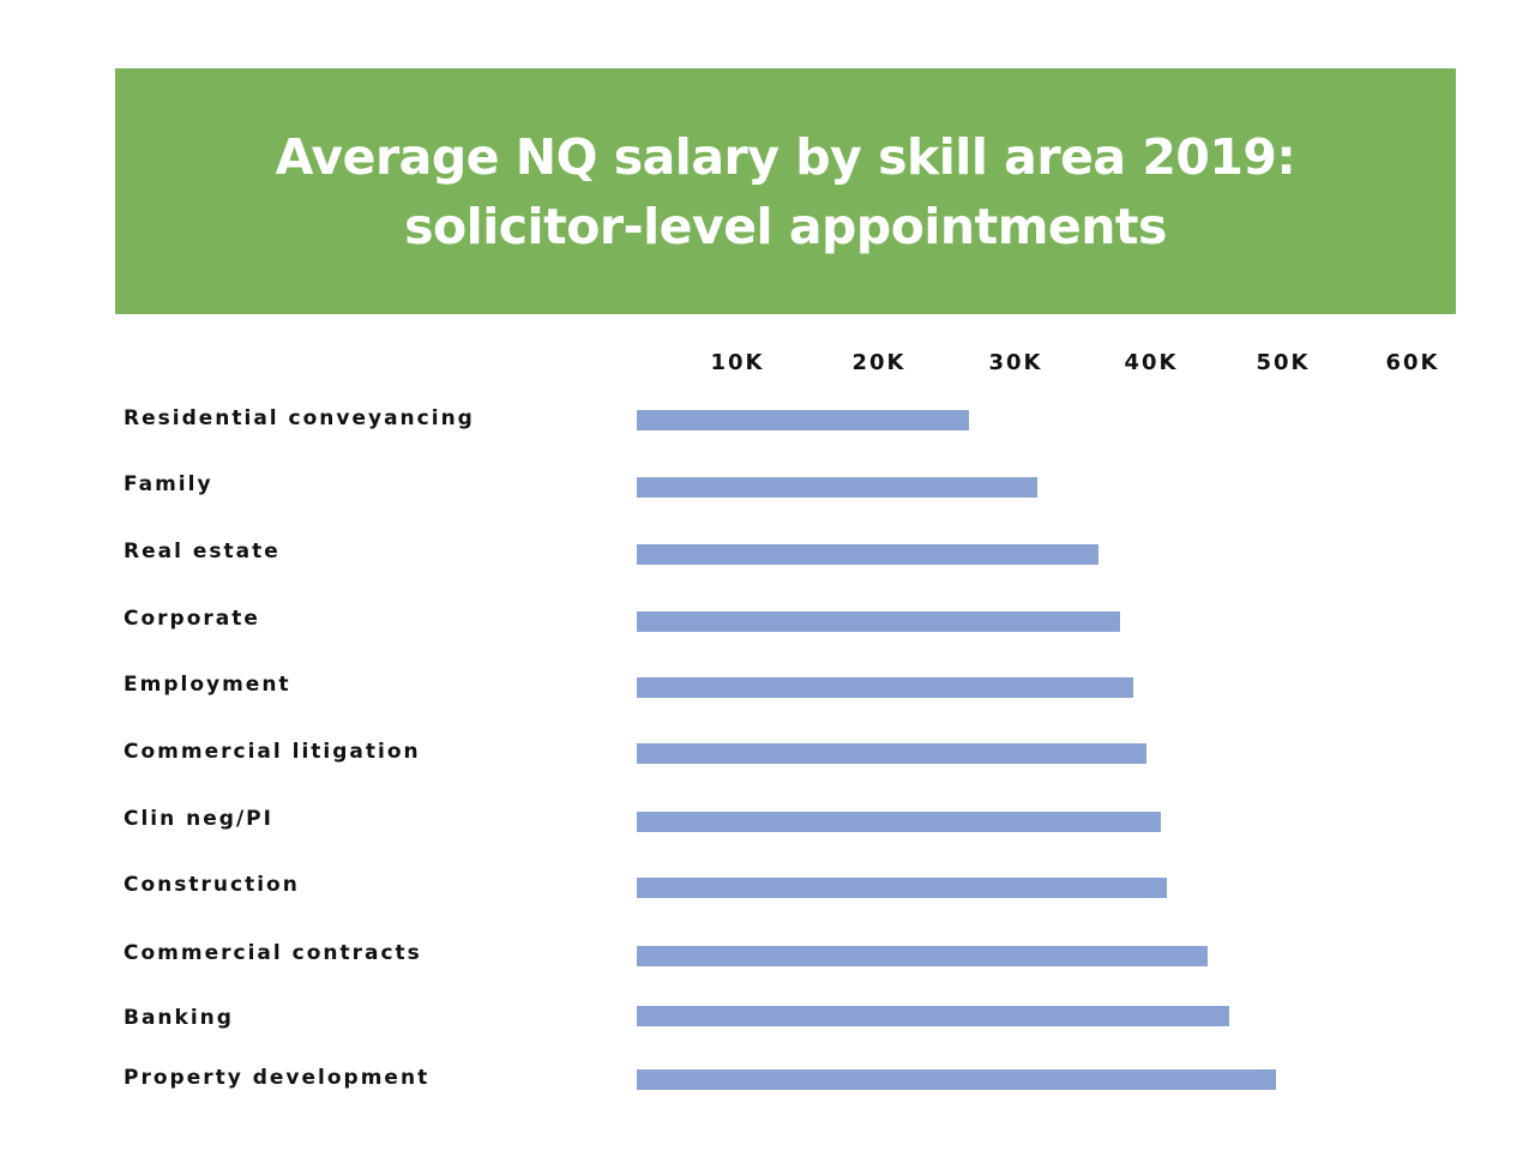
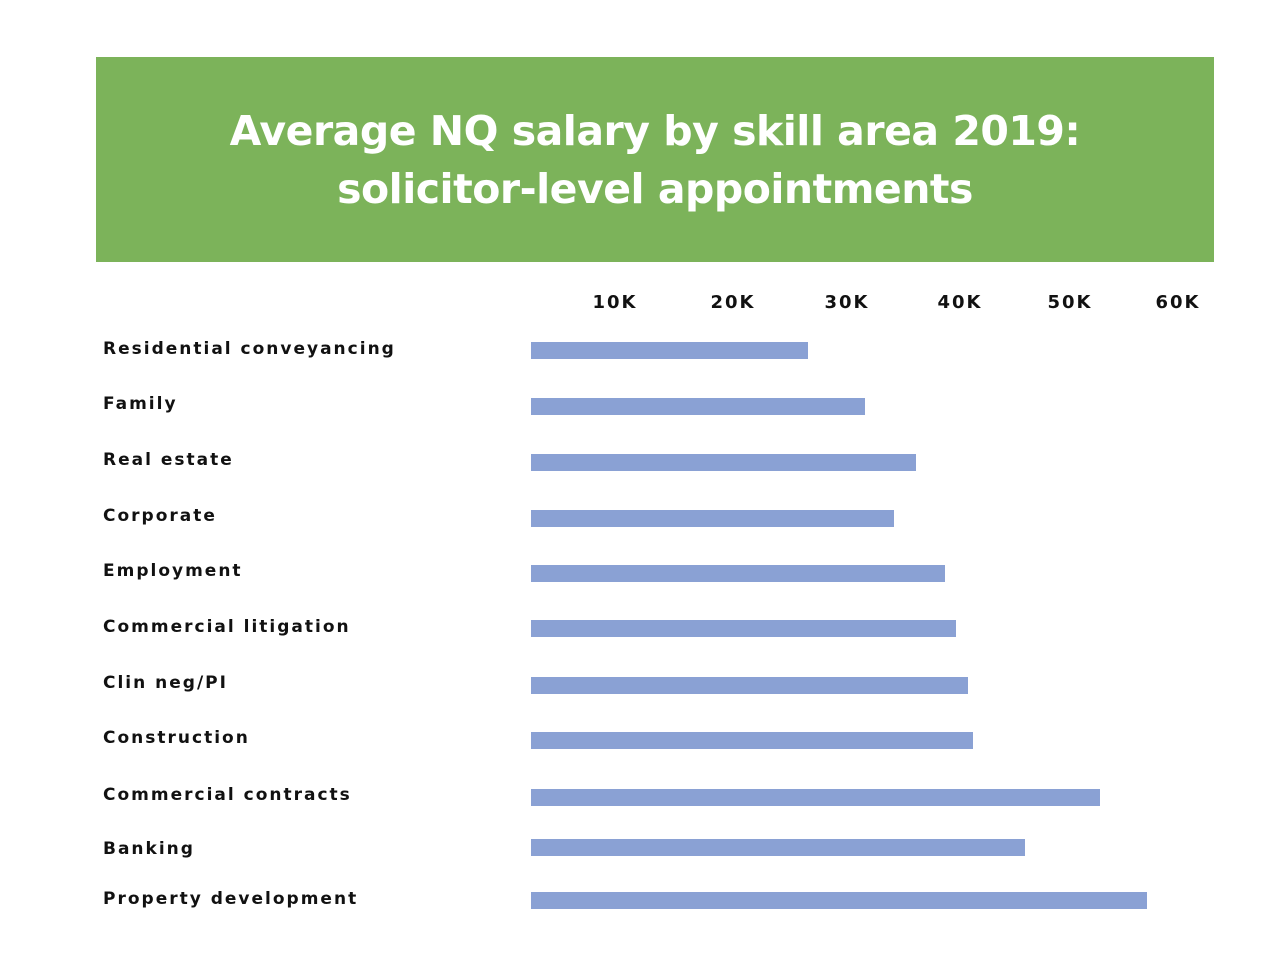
Corporate: 38.0K -> 34.5K
Commercial contracts: 44.5K -> 52.6K
Property development: 49.5K -> 56.8K
